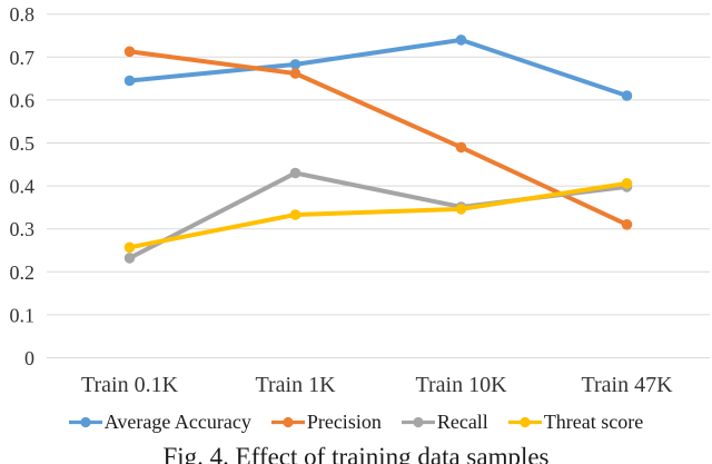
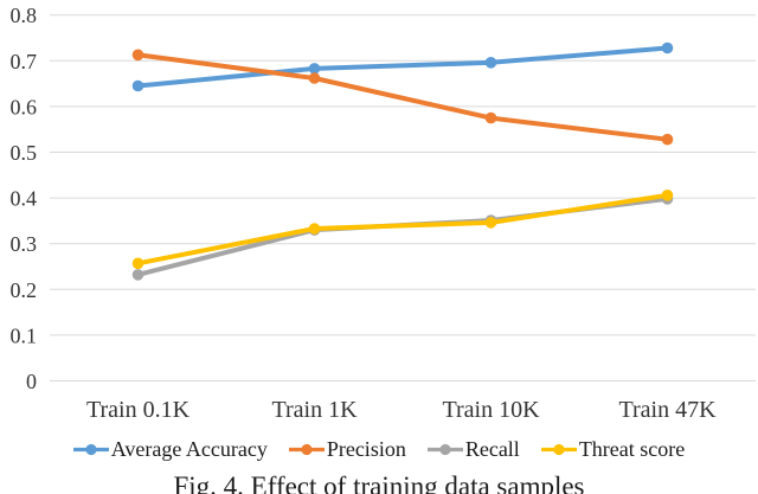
Recall/Train 1K: 0.43 -> 0.33
Average Accuracy/Train 10K: 0.74 -> 0.70
Precision/Train 10K: 0.49 -> 0.57
Average Accuracy/Train 47K: 0.61 -> 0.73
Precision/Train 47K: 0.31 -> 0.53
